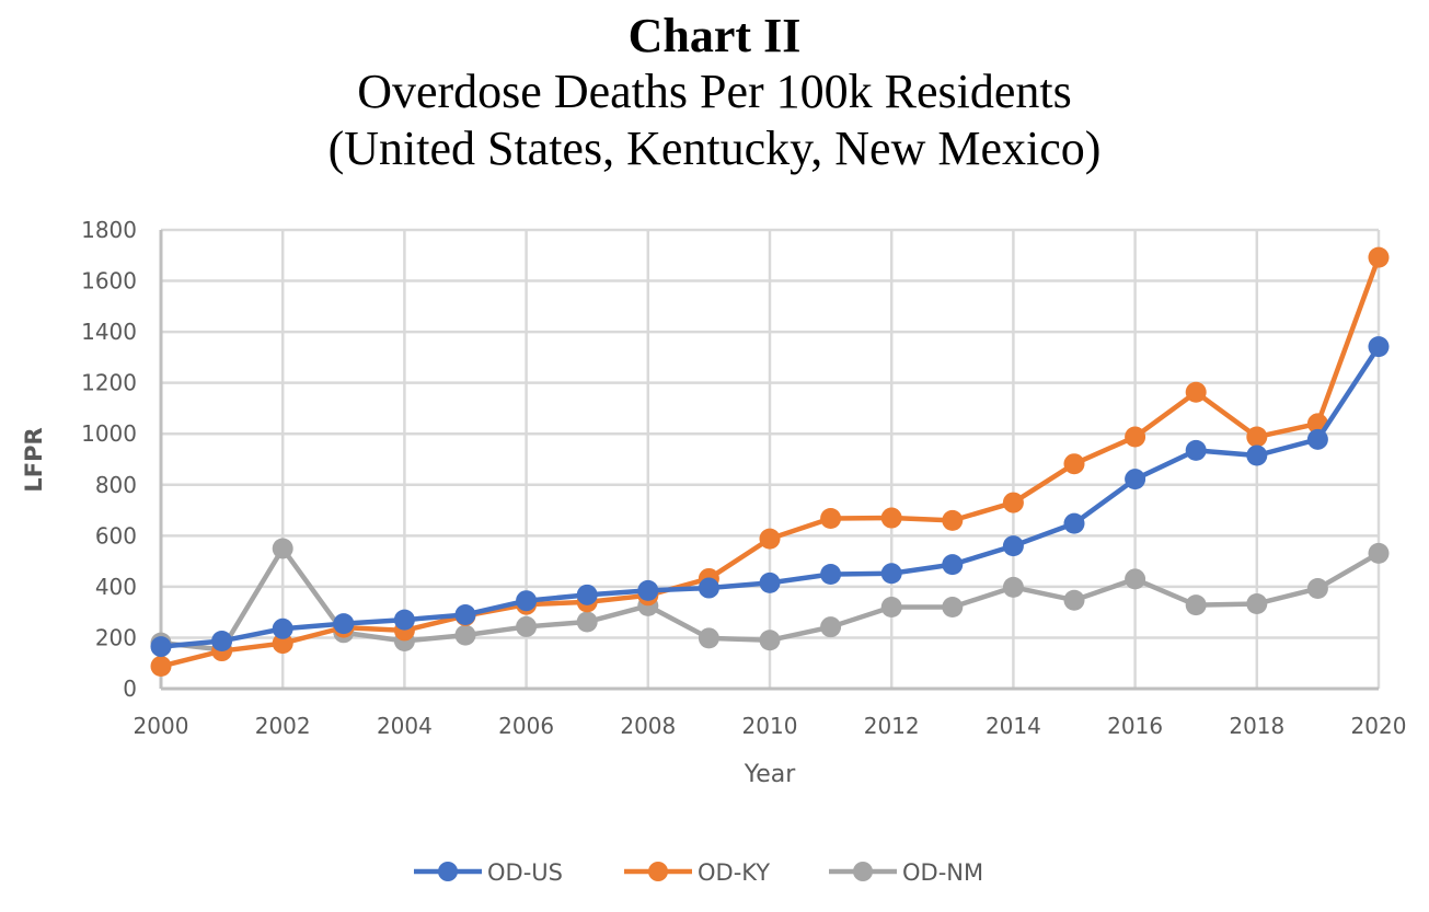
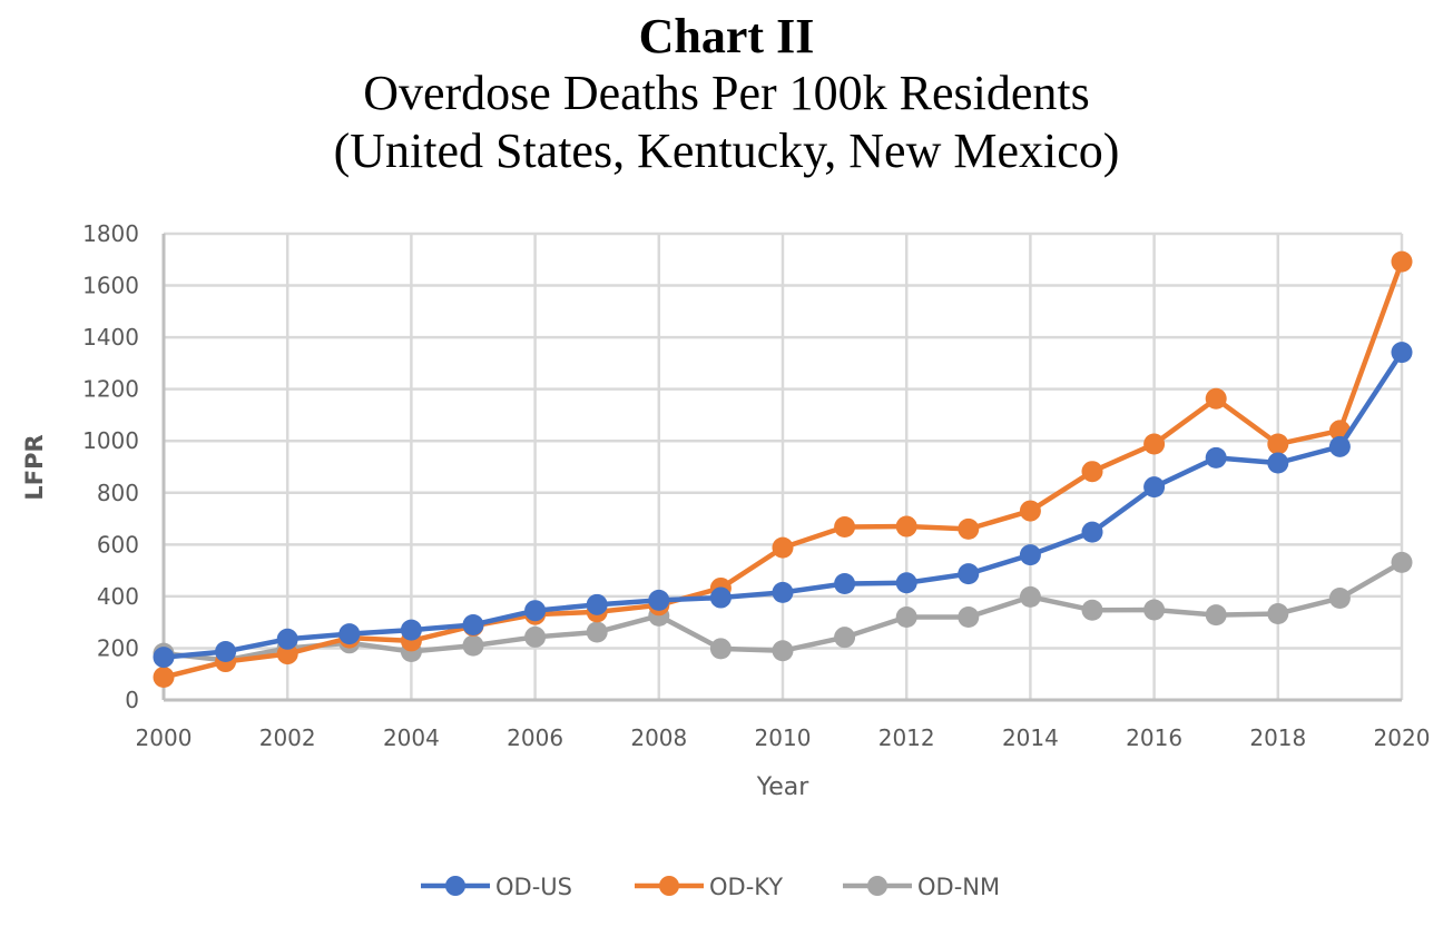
OD-NM/2002: 550 -> 200
OD-NM/2016: 430 -> 350
